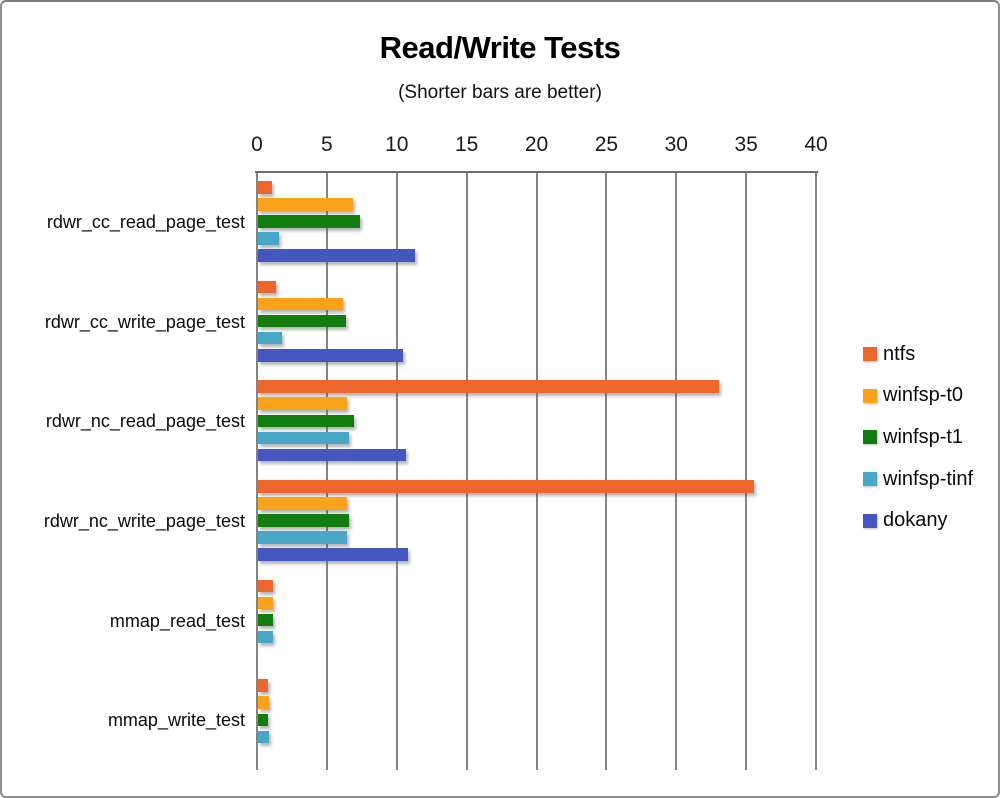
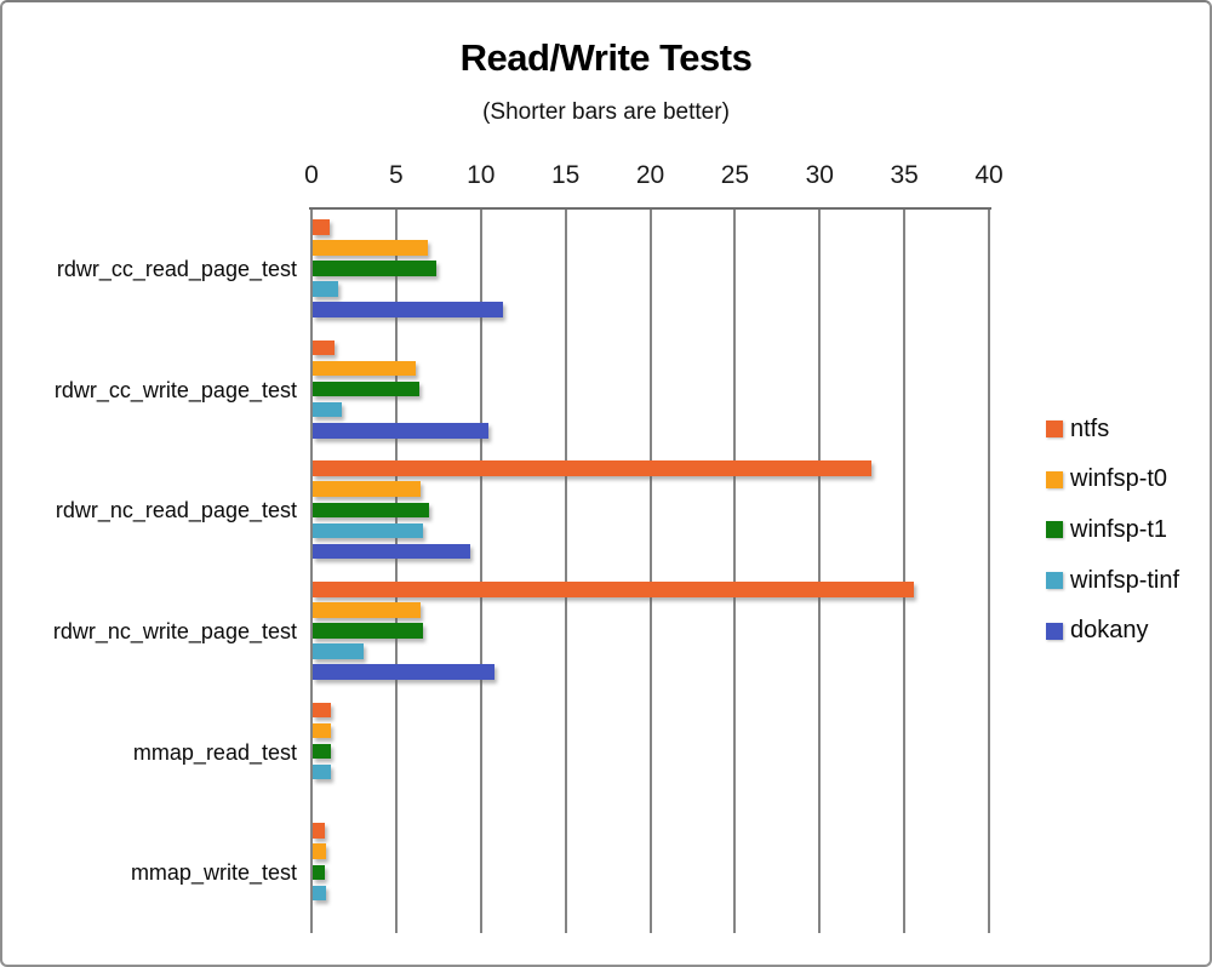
dokany/rdwr_nc_read_page_test: 10.6 -> 9.3
winfsp-tinf/rdwr_nc_write_page_test: 6.4 -> 3.0
